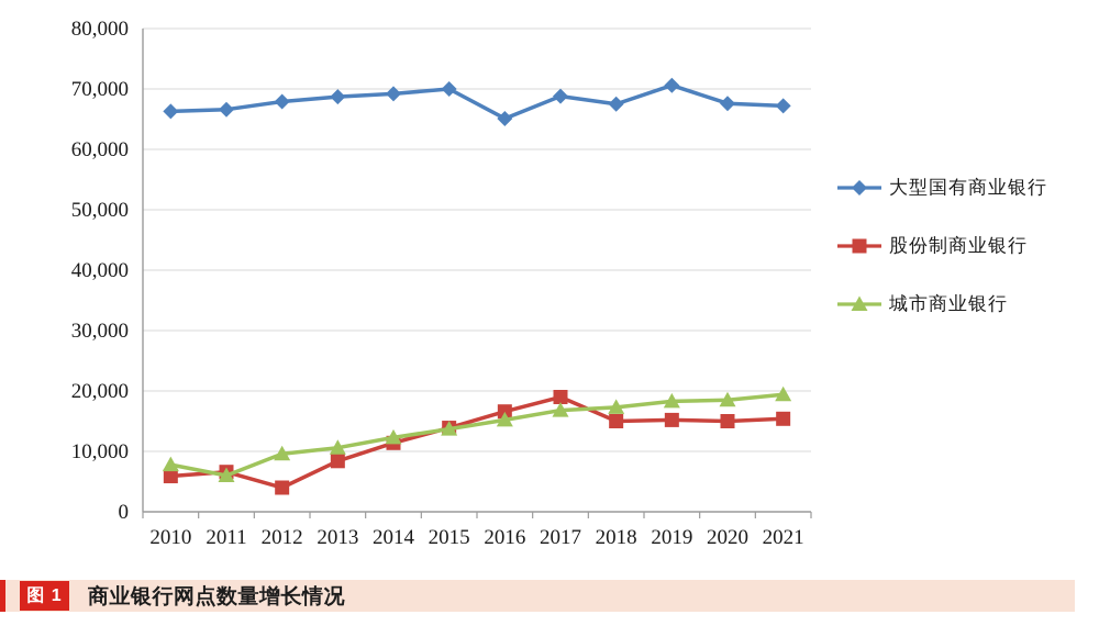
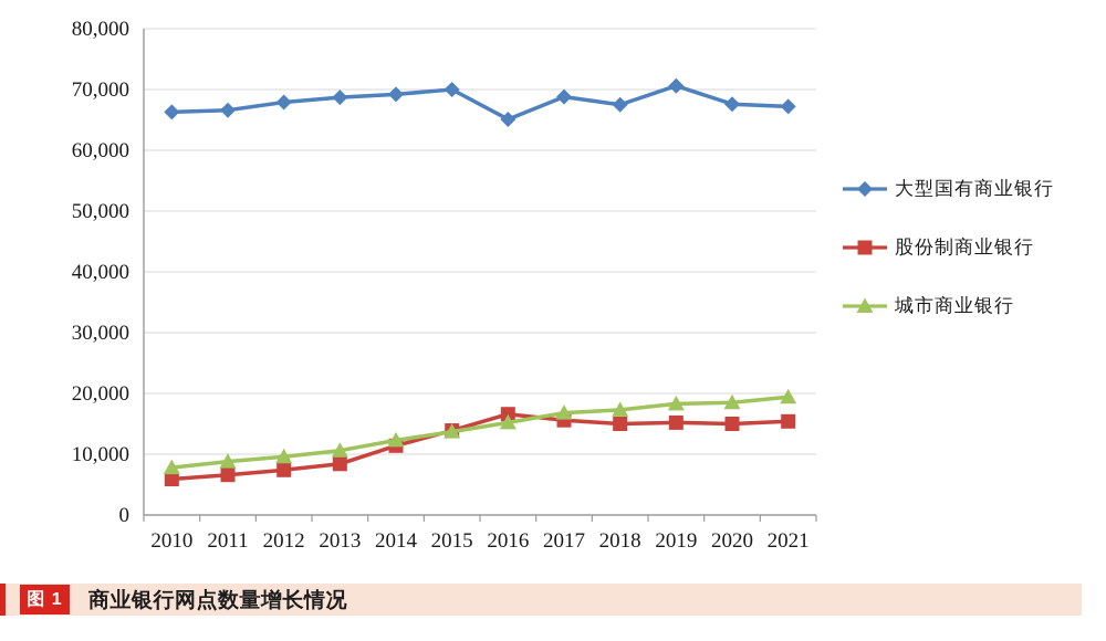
城市商业银行/2011: 6000 -> 9000
股份制商业银行/2012: 4000 -> 7000
股份制商业银行/2017: 19000 -> 16000
